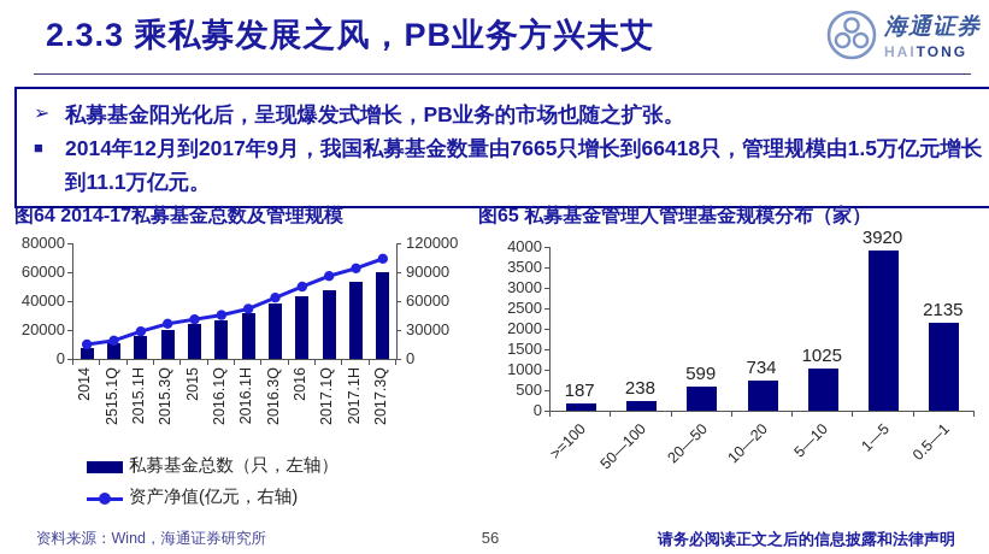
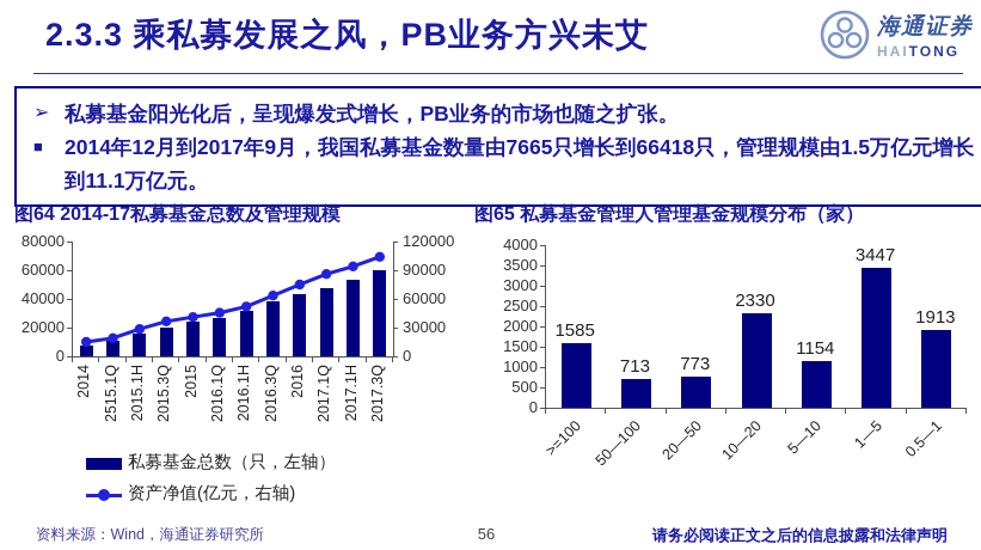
图65 私募基金管理人管理基金规模分布（家）/>=100: 187 -> 1585
图65 私募基金管理人管理基金规模分布（家）/50—100: 238 -> 713
图65 私募基金管理人管理基金规模分布（家）/20—50: 599 -> 773
图65 私募基金管理人管理基金规模分布（家）/10—20: 734 -> 2330
图65 私募基金管理人管理基金规模分布（家）/5—10: 1025 -> 1154
图65 私募基金管理人管理基金规模分布（家）/1—5: 3920 -> 3447
图65 私募基金管理人管理基金规模分布（家）/0.5—1: 2135 -> 1913
